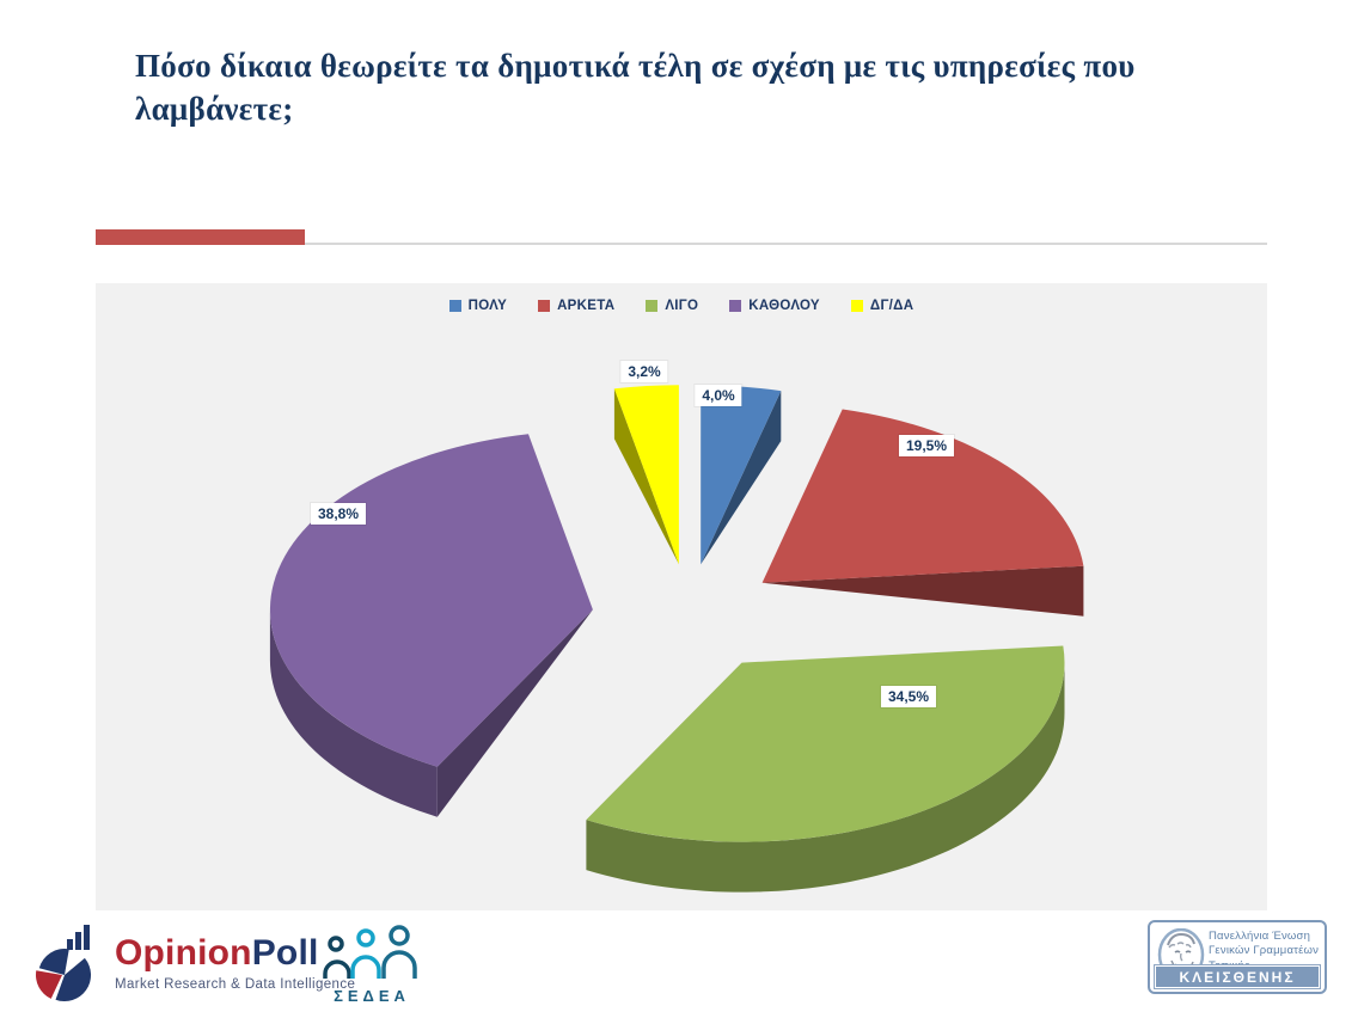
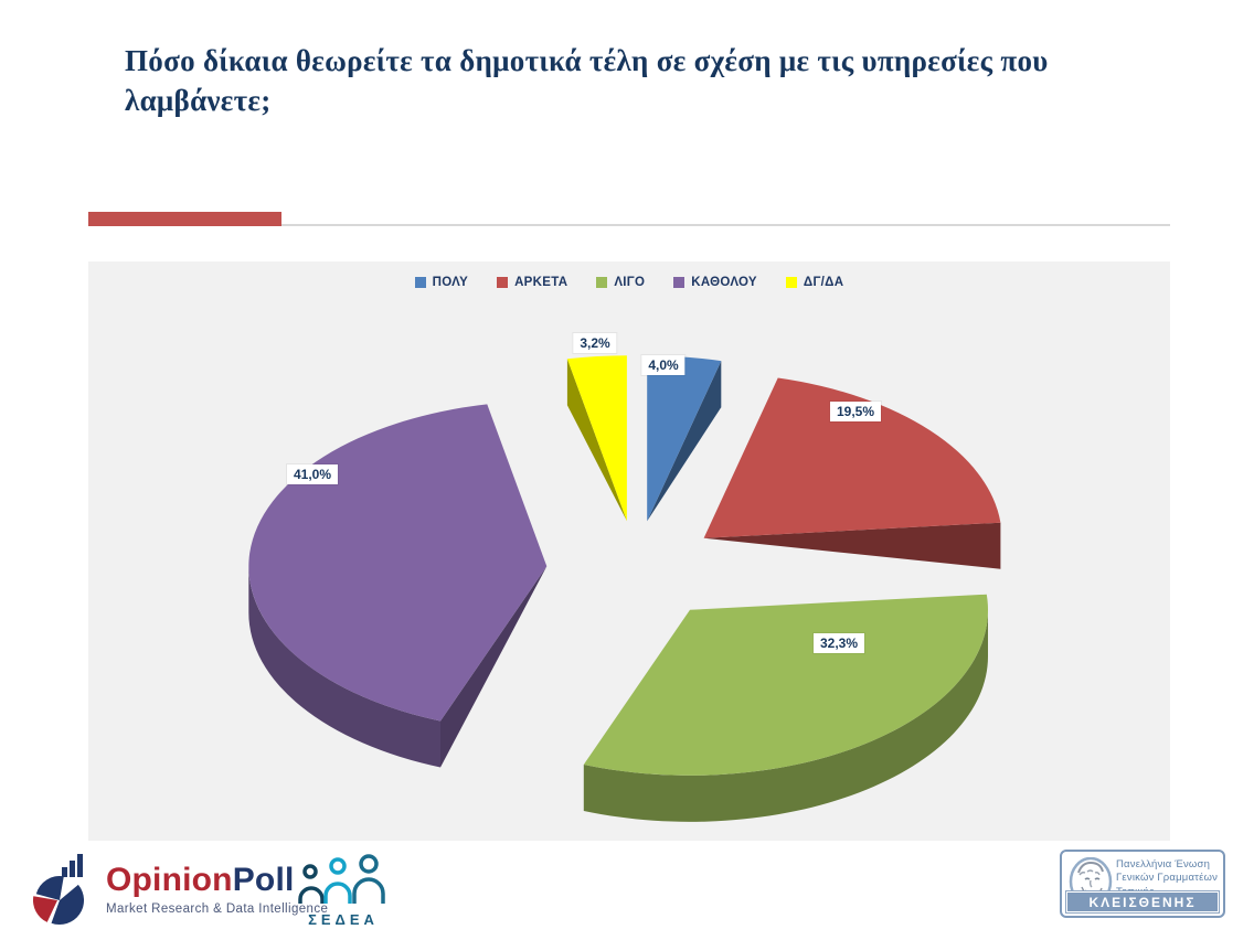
ΛΙΓΟ: 34,5% -> 32,3%
ΚΑΘΟΛΟΥ: 38,8% -> 41,0%
